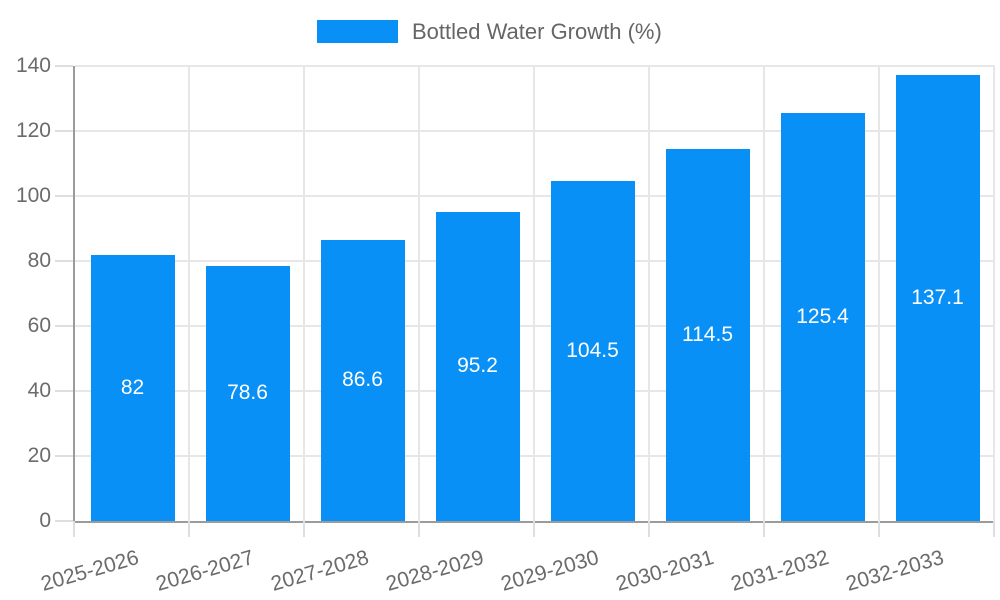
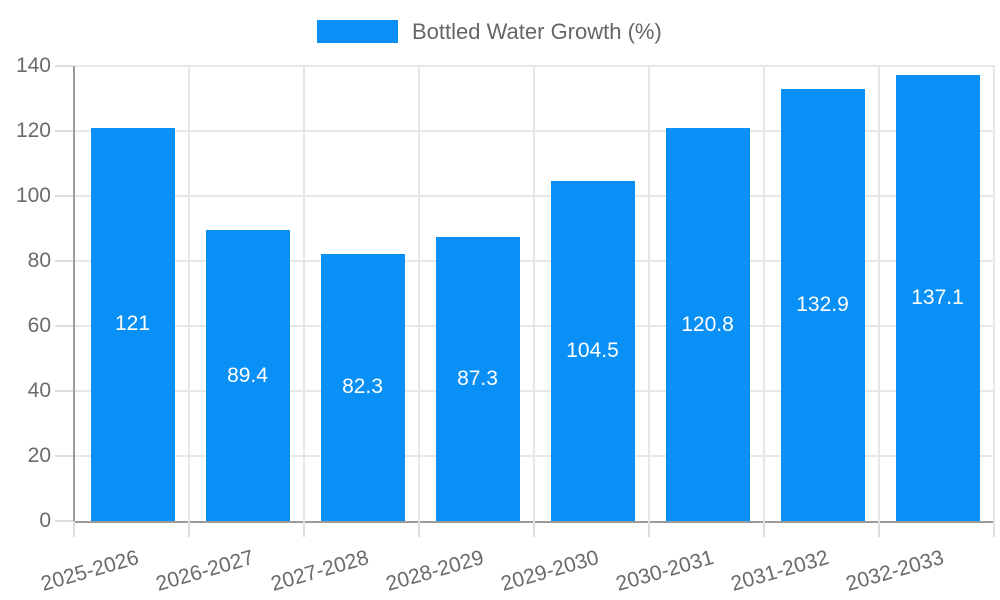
2025-2026: 82 -> 121
2026-2027: 78.6 -> 89.4
2027-2028: 86.6 -> 82.3
2028-2029: 95.2 -> 87.3
2030-2031: 114.5 -> 120.8
2031-2032: 125.4 -> 132.9
